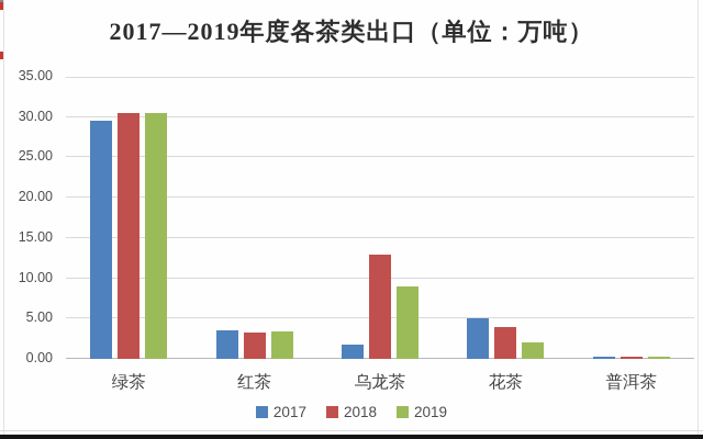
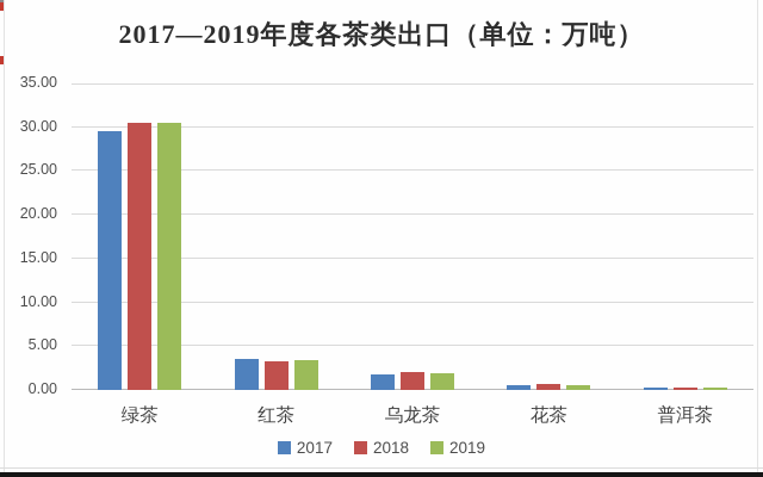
2018/乌龙茶: 13 -> 2
2019/乌龙茶: 9 -> 2
2017/花茶: 5 -> 1
2018/花茶: 4 -> 1
2019/花茶: 2 -> 1
